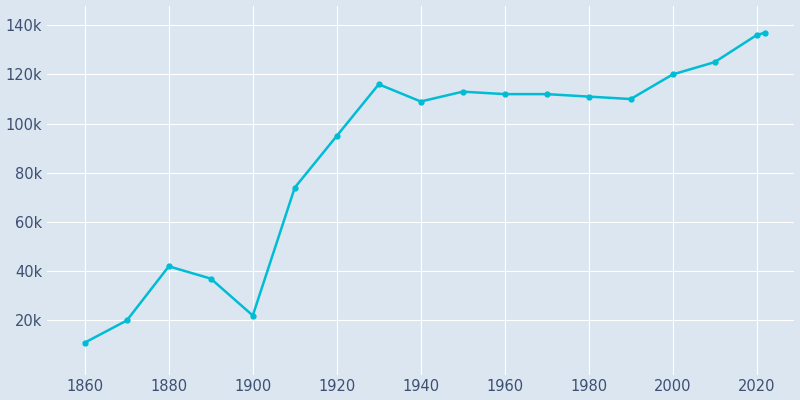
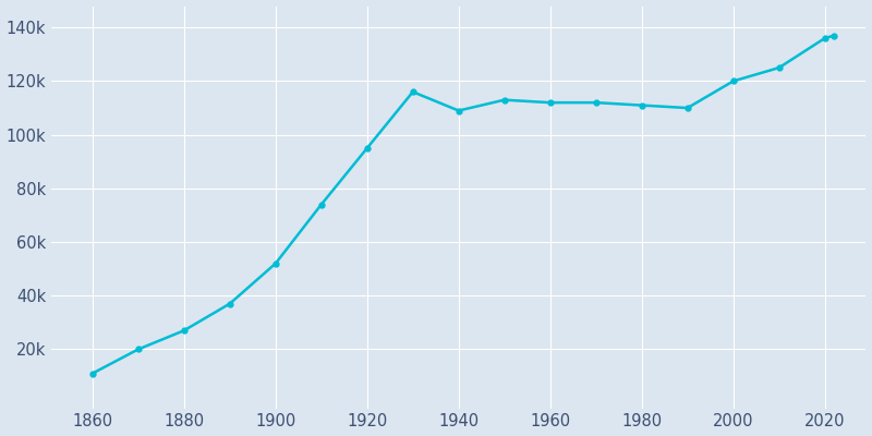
1880: 42k -> 27k
1900: 22k -> 52k
